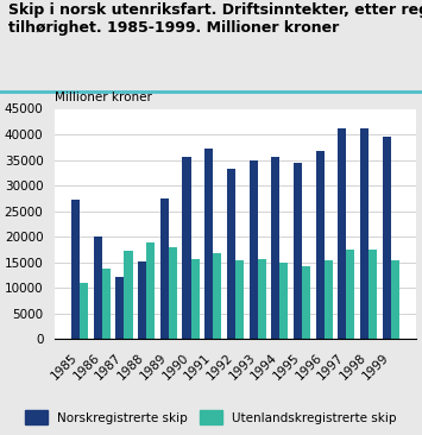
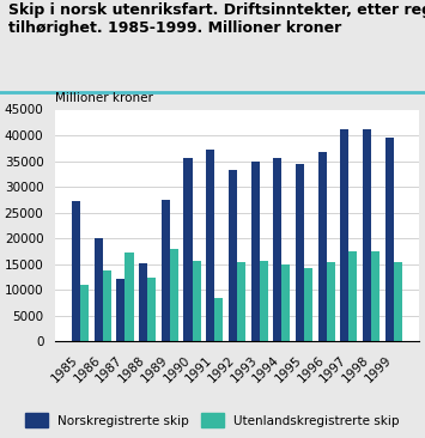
Utenlandskregistrerte skip/1988: 18800 -> 12500
Utenlandskregistrerte skip/1991: 16700 -> 8500
